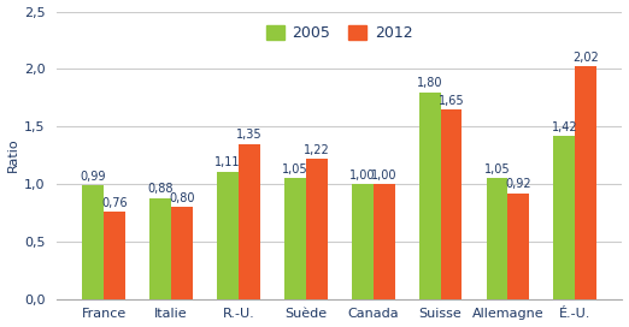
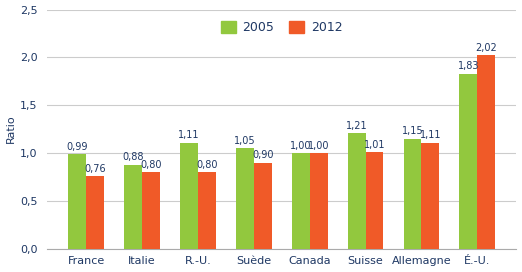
2012/R.-U.: 1,35 -> 0,80
2012/Suède: 1,22 -> 0,90
2005/Suisse: 1,80 -> 1,21
2012/Suisse: 1,65 -> 1,01
2005/Allemagne: 1,05 -> 1,15
2012/Allemagne: 0,92 -> 1,11
2005/É.-U.: 1,42 -> 1,83
